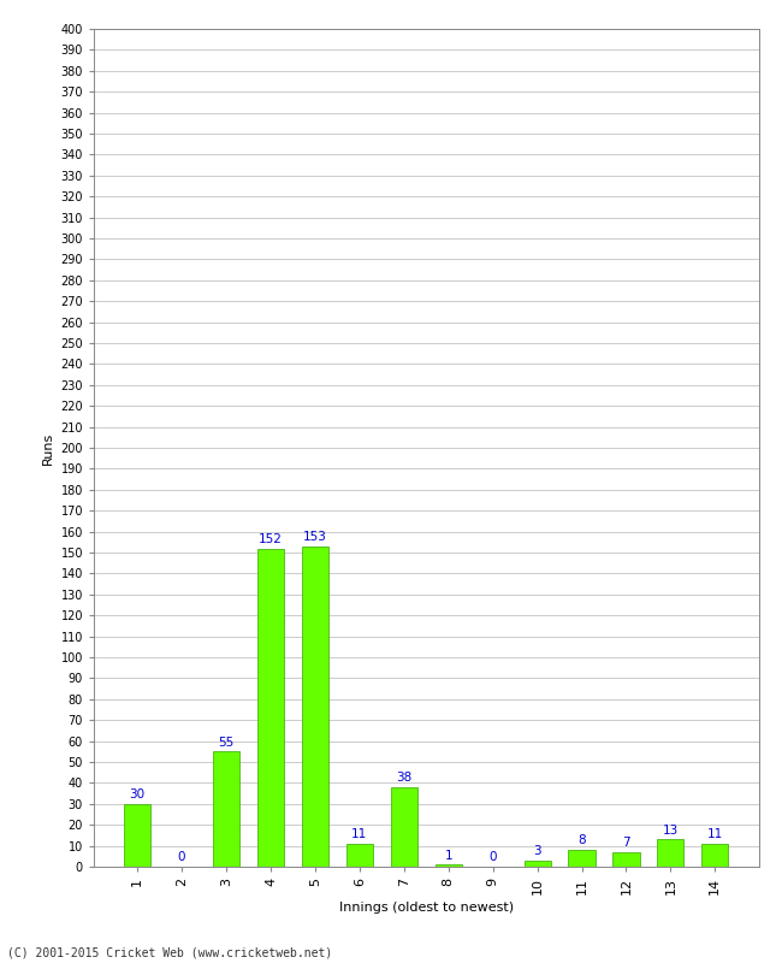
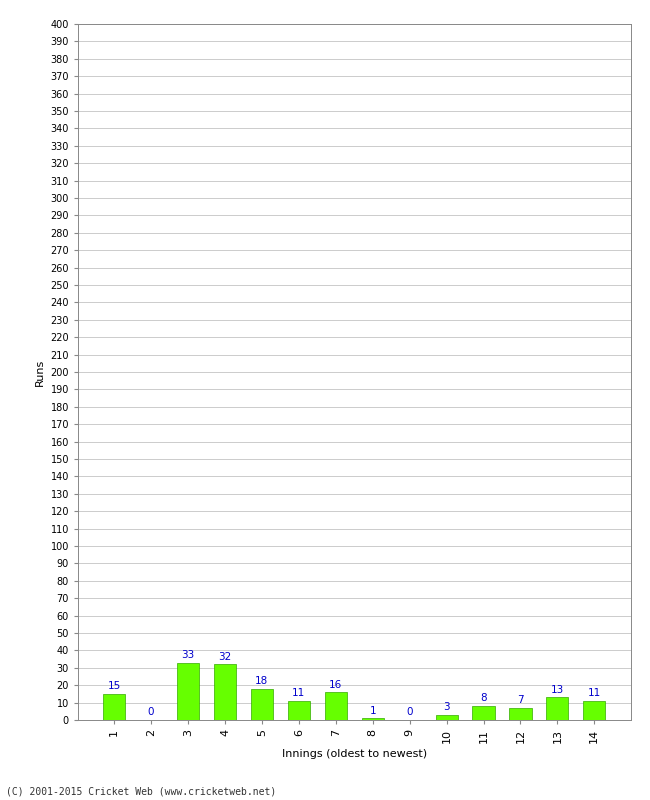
1: 30 -> 15
3: 55 -> 33
4: 152 -> 32
5: 153 -> 18
7: 38 -> 16
